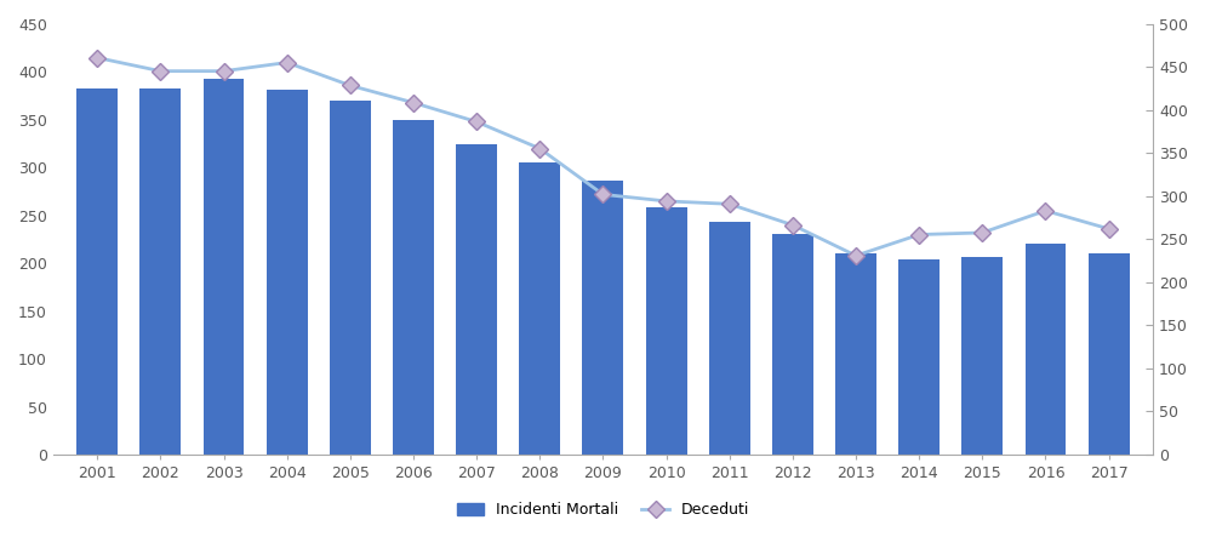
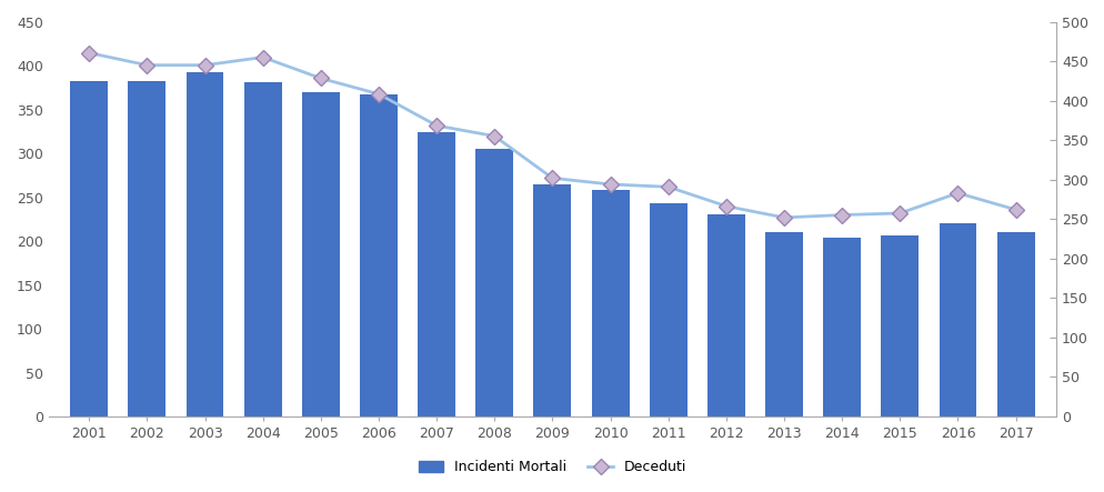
Incidenti Mortali/2006: 350 -> 367
Deceduti/2007: 348 -> 332
Incidenti Mortali/2009: 286 -> 265
Deceduti/2013: 208 -> 227
